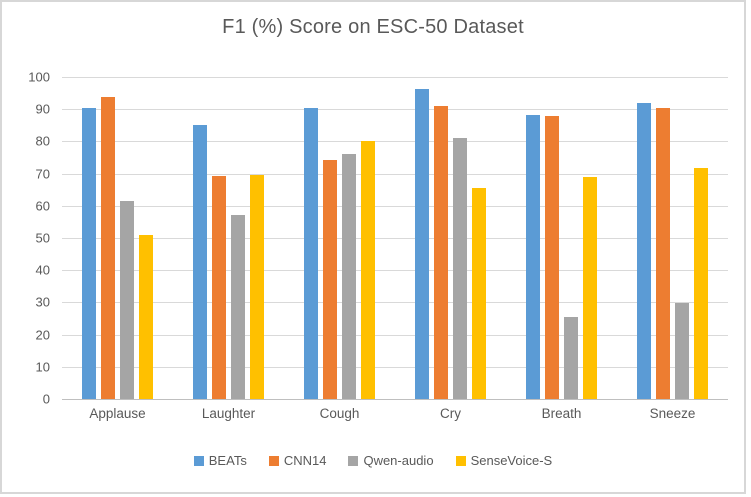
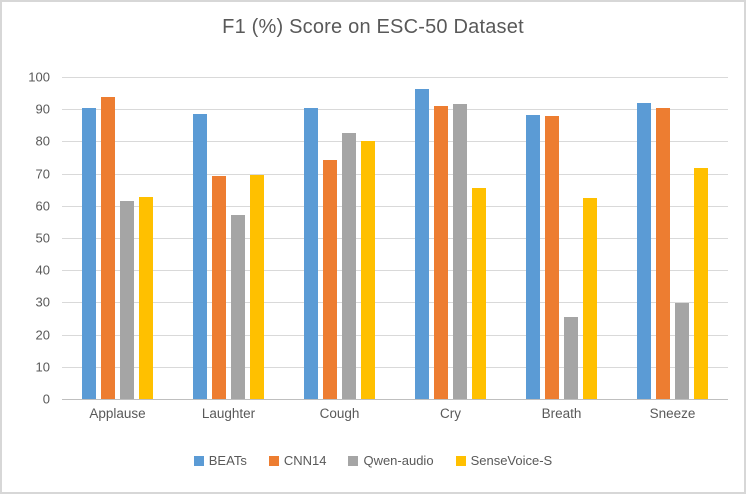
SenseVoice-S/Applause: 51 -> 63
BEATs/Laughter: 85 -> 88
Qwen-audio/Cough: 76 -> 82
Qwen-audio/Cry: 81 -> 92
SenseVoice-S/Breath: 69 -> 62
